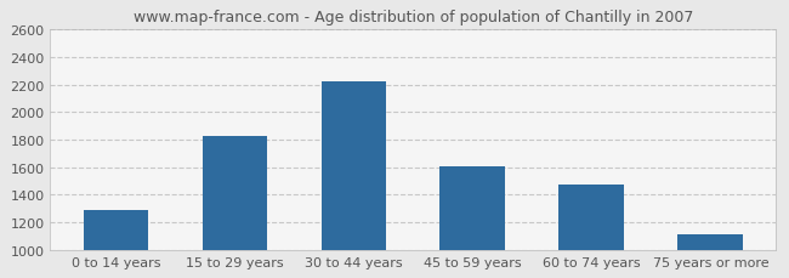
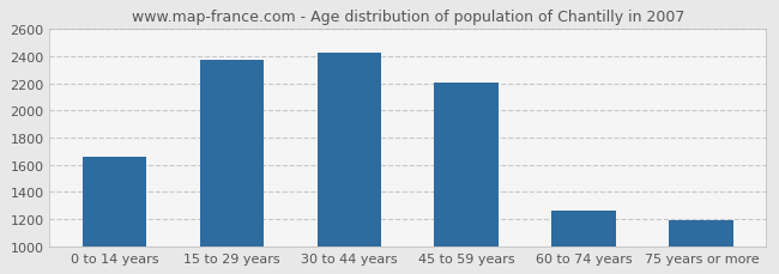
0 to 14 years: 1290 -> 1660
15 to 29 years: 1830 -> 2370
30 to 44 years: 2220 -> 2420
45 to 59 years: 1610 -> 2200
60 to 74 years: 1470 -> 1260
75 years or more: 1110 -> 1200
